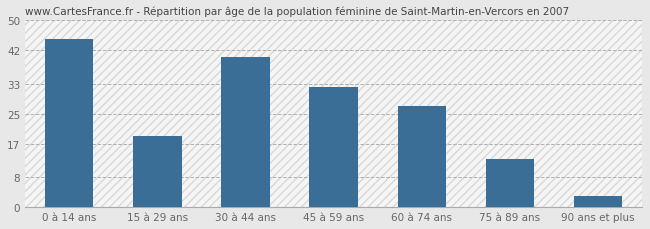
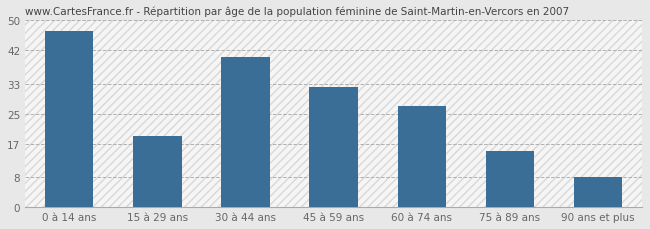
0 à 14 ans: 45 -> 47
75 à 89 ans: 13 -> 15
90 ans et plus: 3 -> 8
